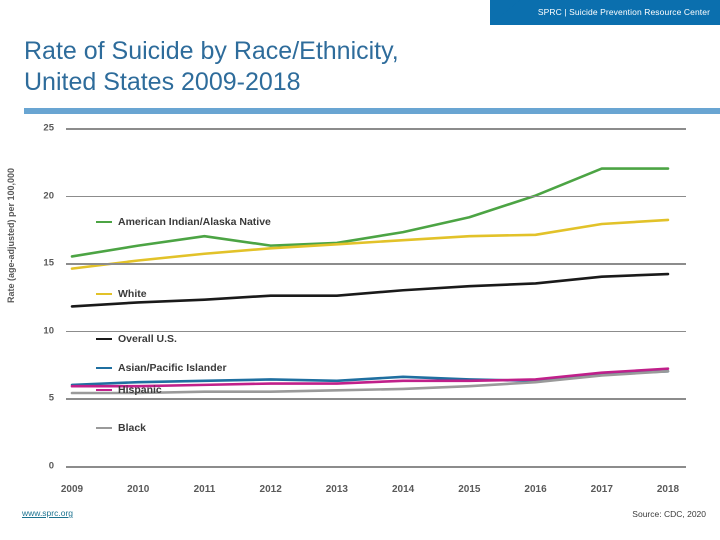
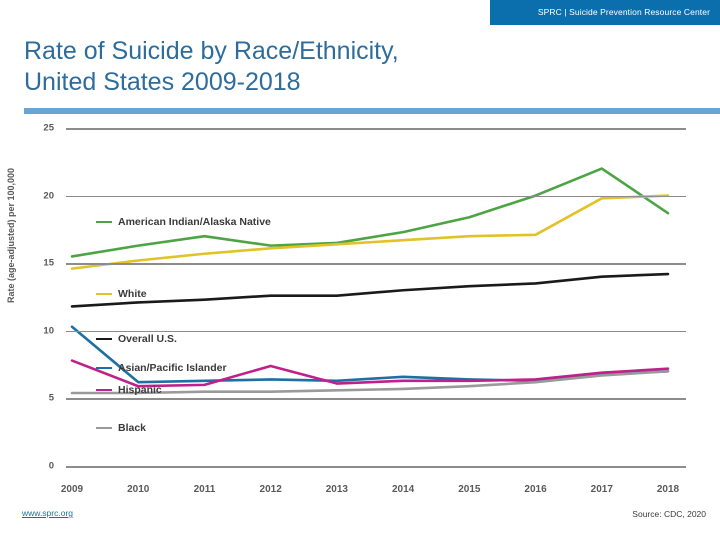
Asian/Pacific Islander/2009: 6.0 -> 10.3
Hispanic/2009: 5.9 -> 7.8
Hispanic/2012: 6.1 -> 7.4
White/2017: 17.9 -> 19.8
American Indian/Alaska Native/2018: 22.0 -> 18.7
White/2018: 18.2 -> 20.0
